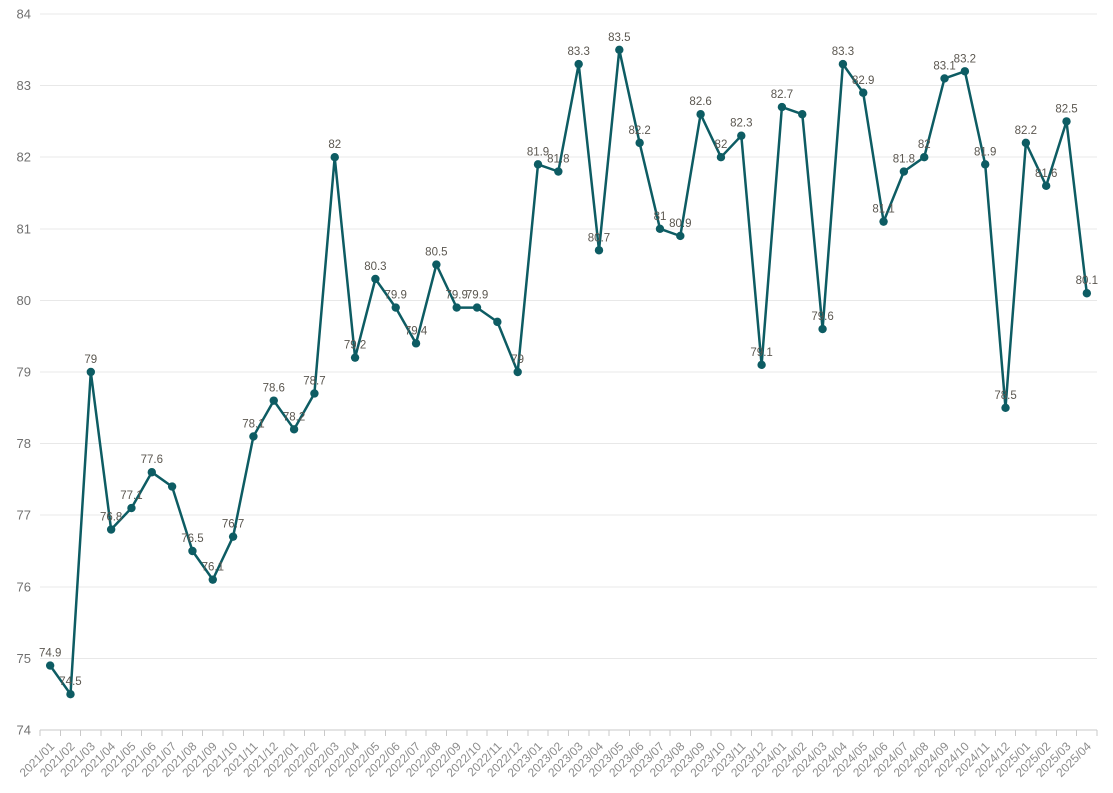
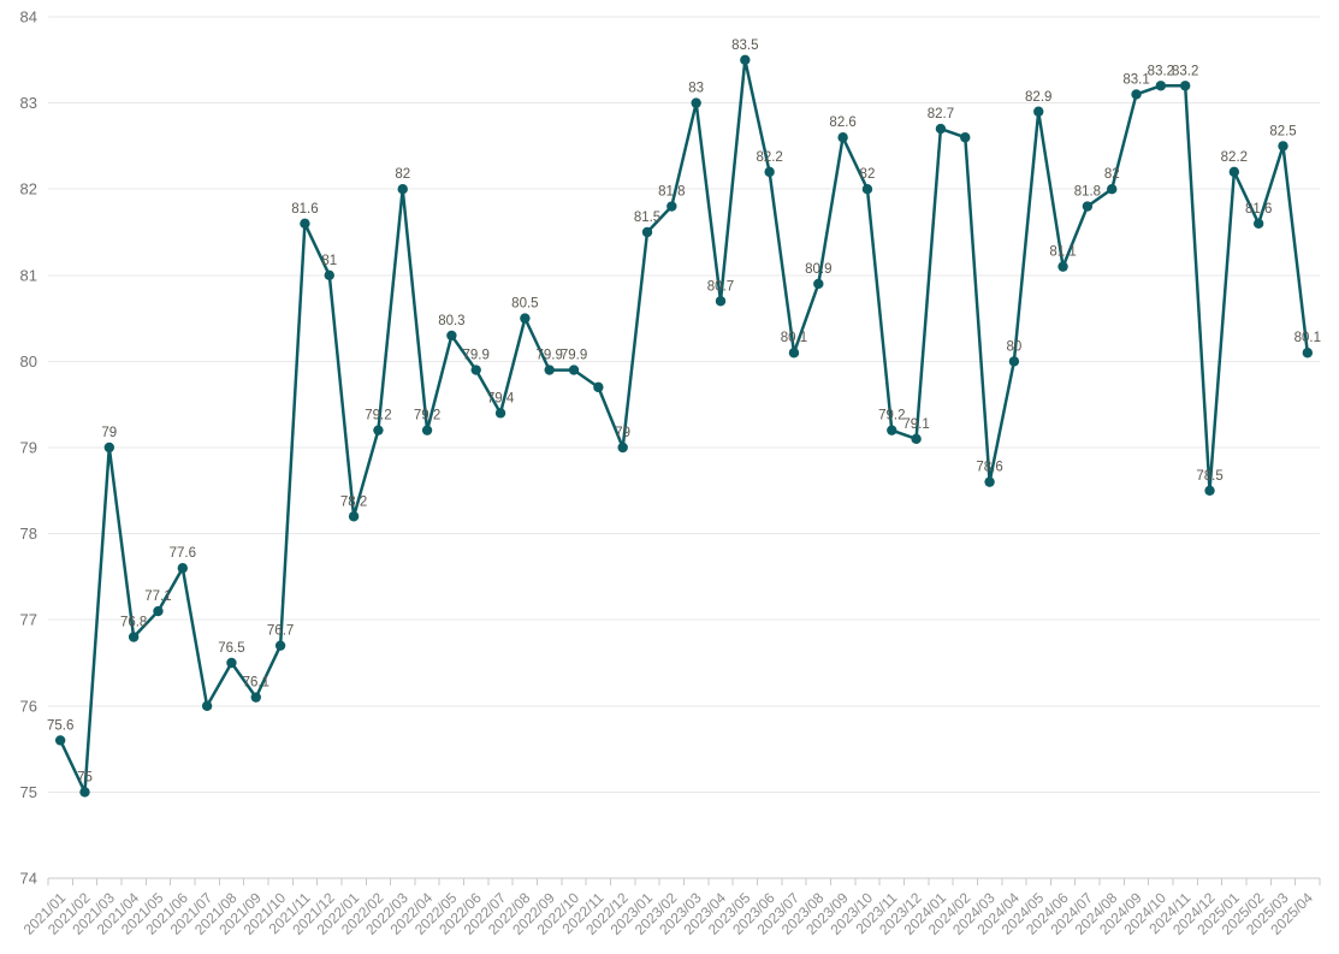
2021/01: 74.9 -> 75.6
2021/02: 74.5 -> 75
2021/07: 77.4 -> 76.0
2021/11: 78.1 -> 81.6
2021/12: 78.6 -> 81
2022/02: 78.7 -> 79.2
2023/01: 81.9 -> 81.5
2023/03: 83.3 -> 83
2023/07: 81 -> 80.1
2023/11: 82.3 -> 79.2
2024/03: 79.6 -> 78.6
2024/04: 83.3 -> 80
2024/11: 81.9 -> 83.2
